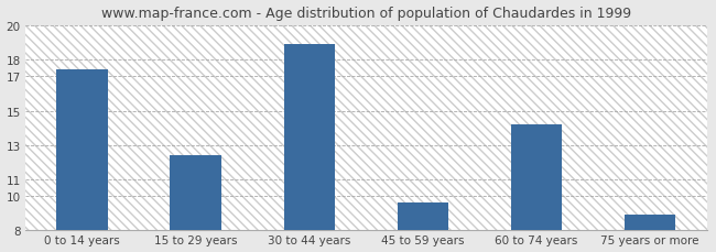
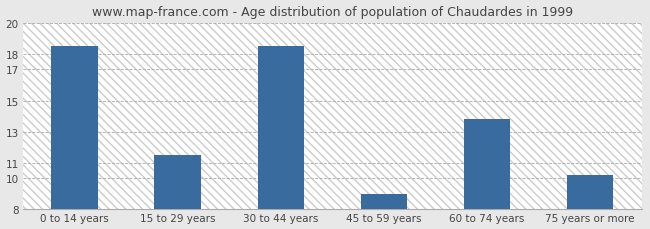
0 to 14 years: 17.4 -> 18.5
15 to 29 years: 12.4 -> 11.5
30 to 44 years: 18.9 -> 18.5
45 to 59 years: 9.6 -> 9.0
60 to 74 years: 14.2 -> 13.8
75 years or more: 8.9 -> 10.2
